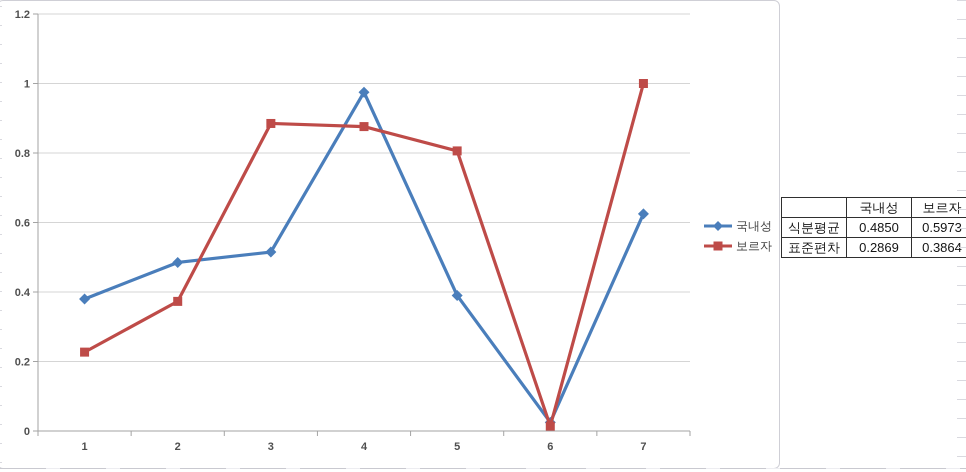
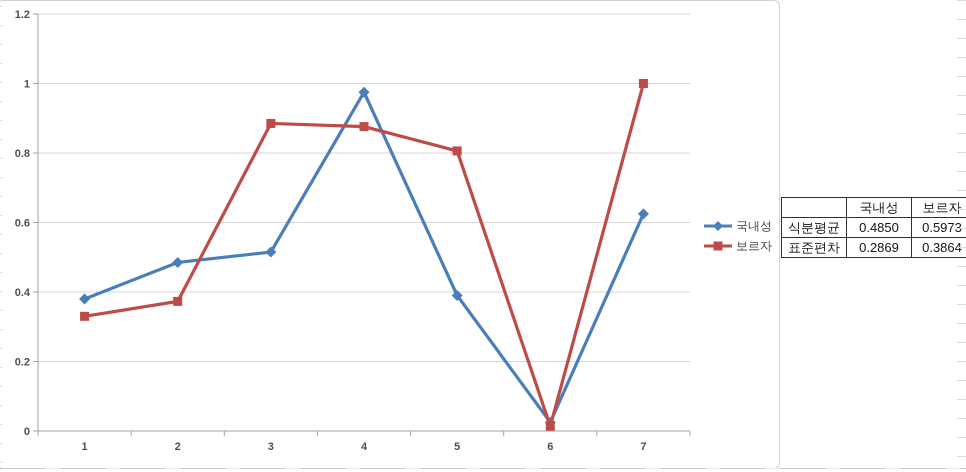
보르자/1: 0.23 -> 0.33
